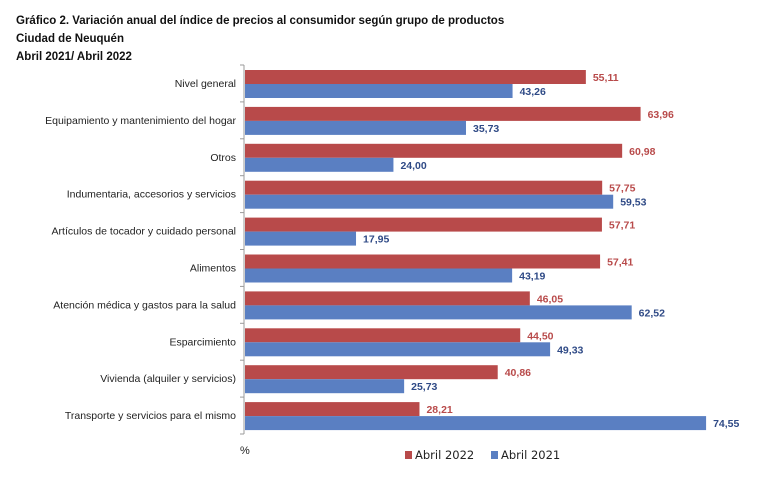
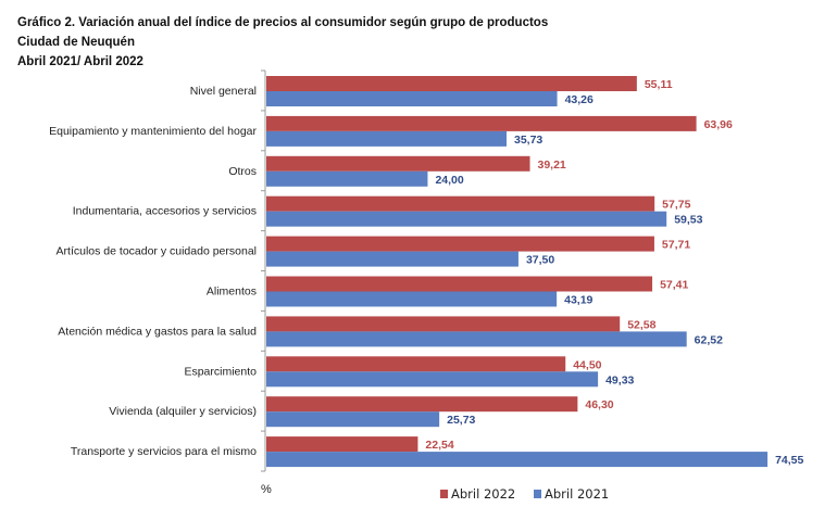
Abril 2022/Otros: 60,98 -> 39,21
Abril 2021/Artículos de tocador y cuidado personal: 17,95 -> 37,50
Abril 2022/Atención médica y gastos para la salud: 46,05 -> 52,58
Abril 2022/Vivienda (alquiler y servicios): 40,86 -> 46,30
Abril 2022/Transporte y servicios para el mismo: 28,21 -> 22,54
